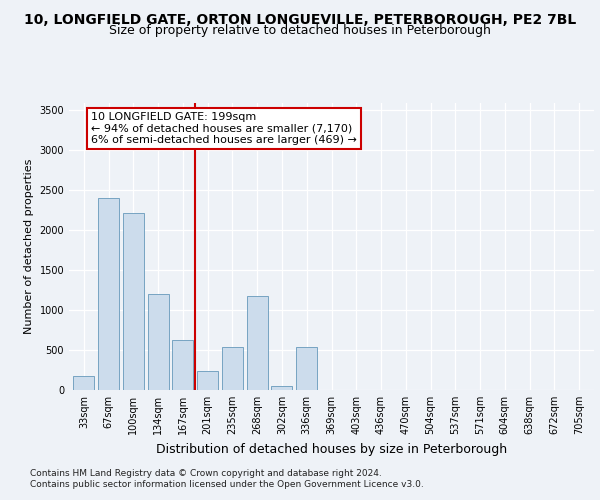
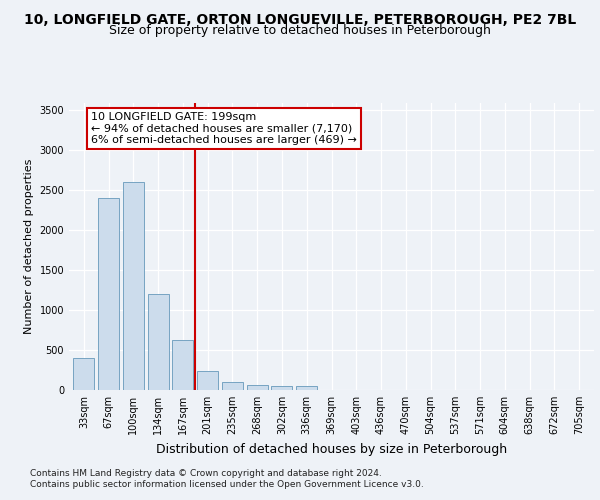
33sqm: 180 -> 400
100sqm: 2220 -> 2600
235sqm: 540 -> 100
268sqm: 1180 -> 60
336sqm: 540 -> 50
